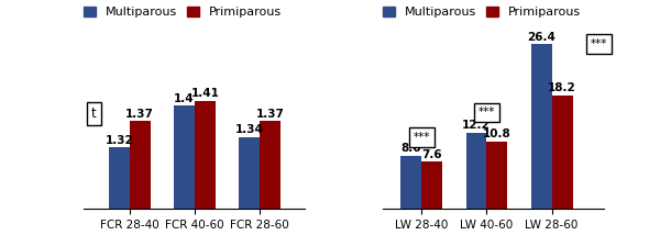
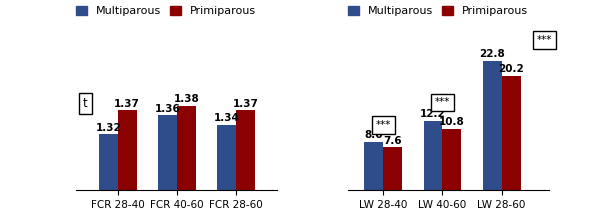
Multiparous/FCR 40-60: 1.4 -> 1.36
Primiparous/FCR 40-60: 1.41 -> 1.38
Multiparous/LW 28-60: 26.4 -> 22.8
Primiparous/LW 28-60: 18.2 -> 20.2
